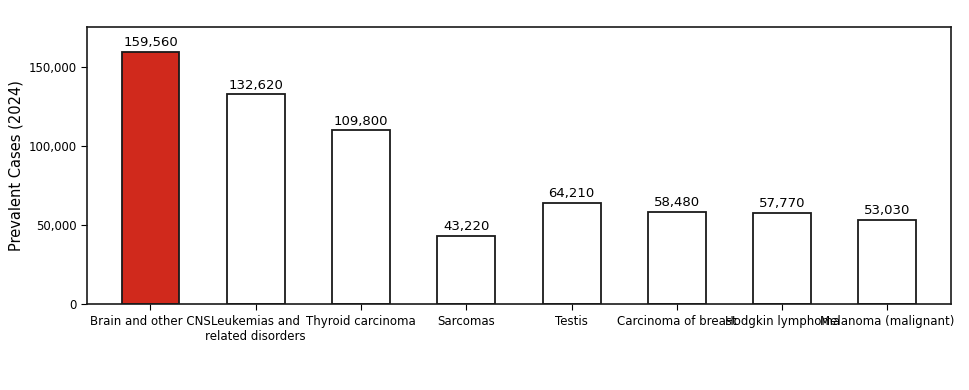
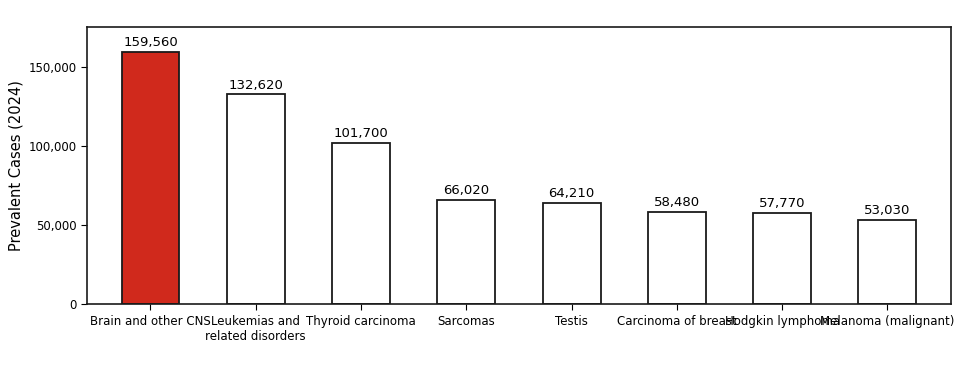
Thyroid carcinoma: 109,800 -> 101,700
Sarcomas: 43,220 -> 66,020
